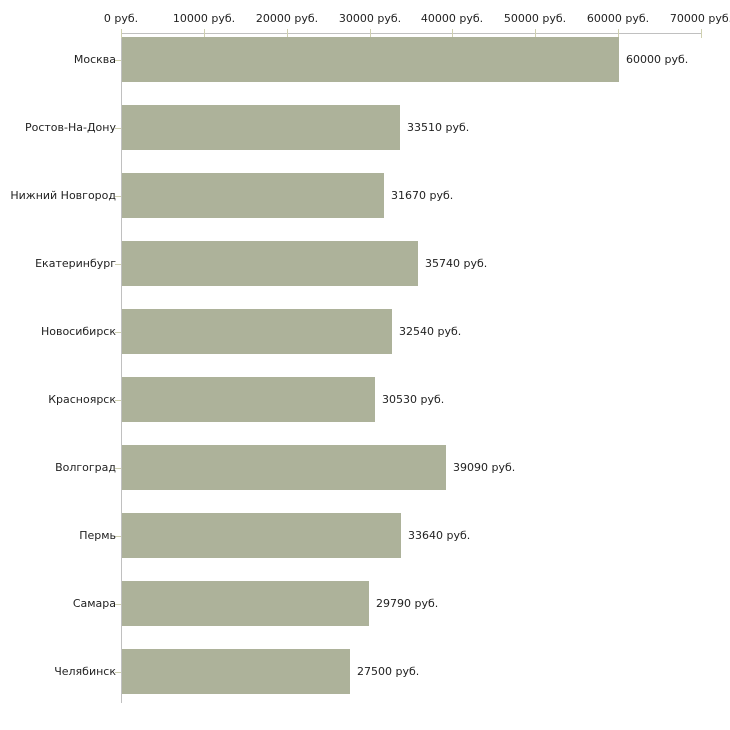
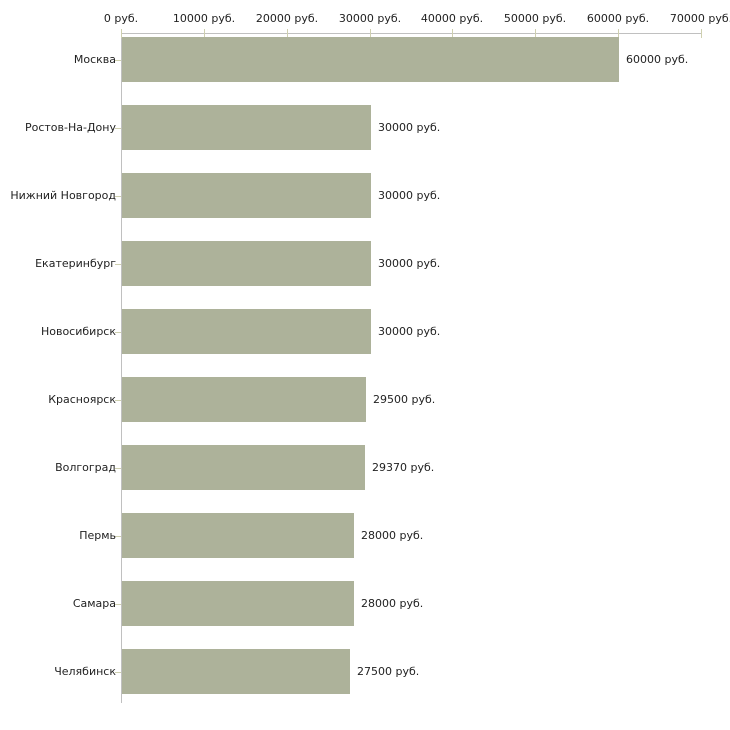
Ростов-На-Дону: 33510 -> 30000
Нижний Новгород: 31670 -> 30000
Екатеринбург: 35740 -> 30000
Новосибирск: 32540 -> 30000
Красноярск: 30530 -> 29500
Волгоград: 39090 -> 29370
Пермь: 33640 -> 28000
Самара: 29790 -> 28000
